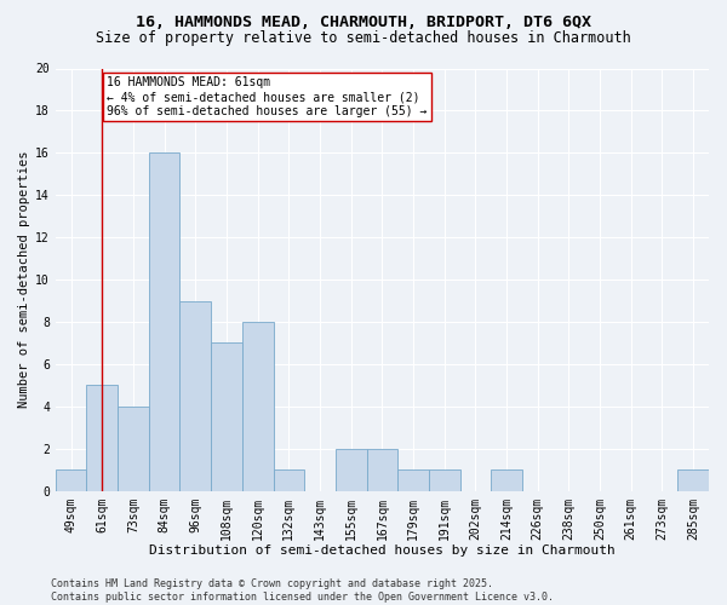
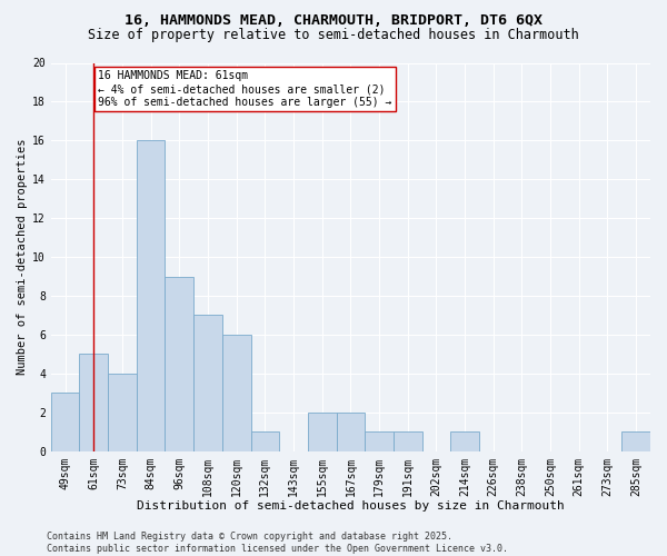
49sqm: 1 -> 3
120sqm: 8 -> 6
